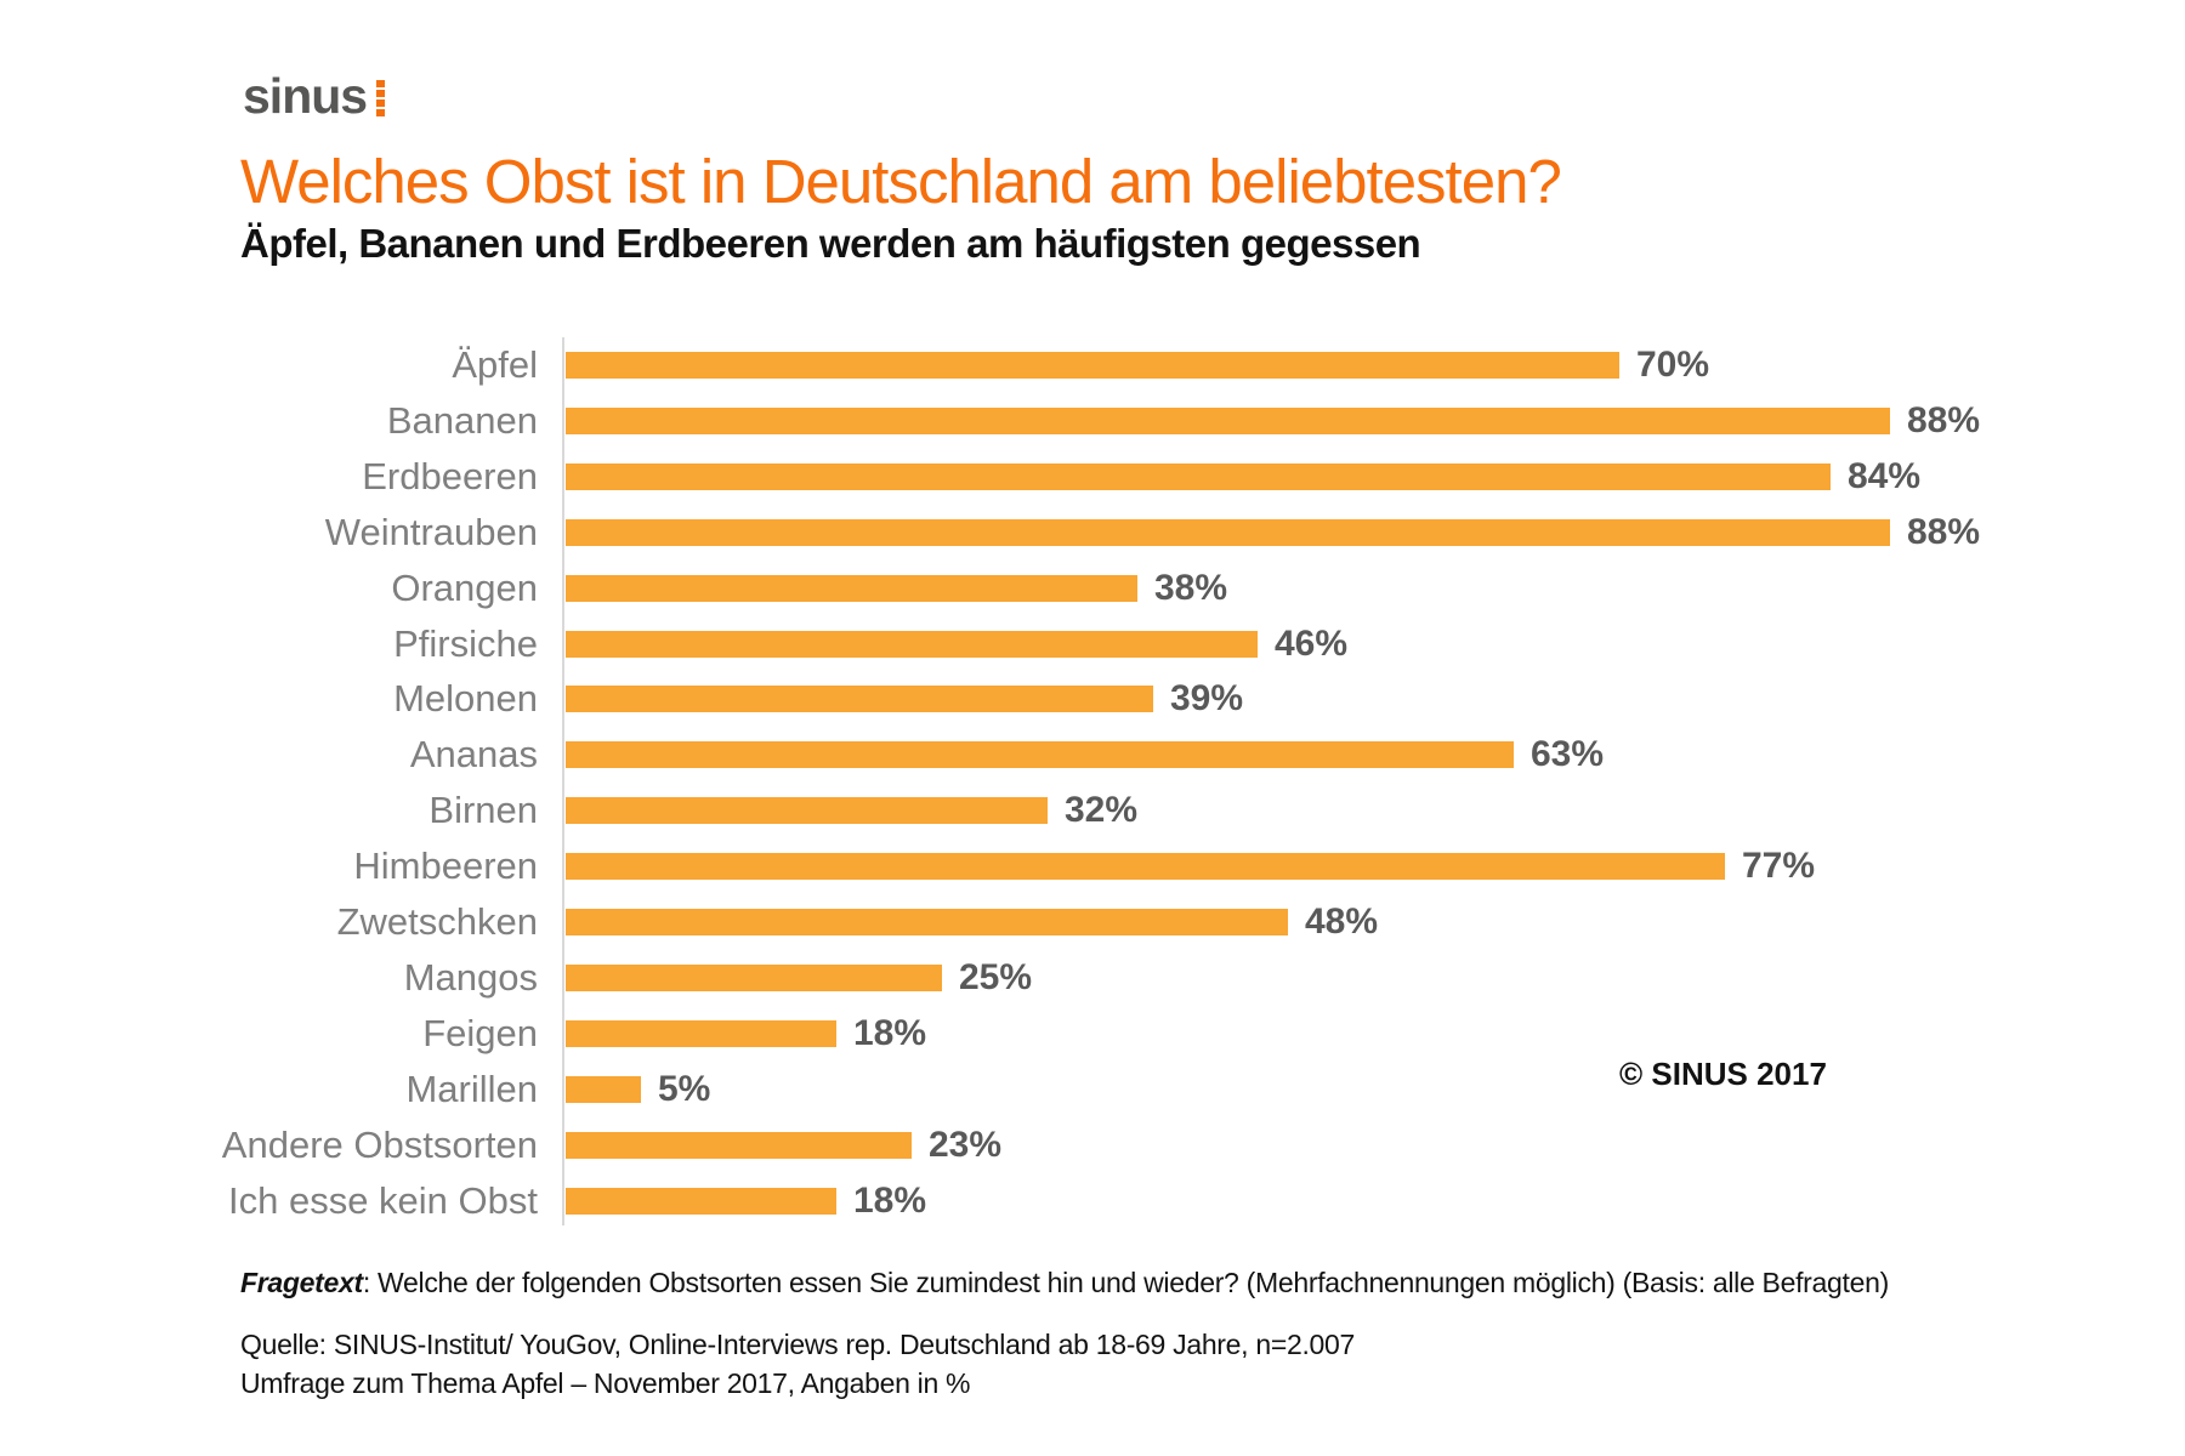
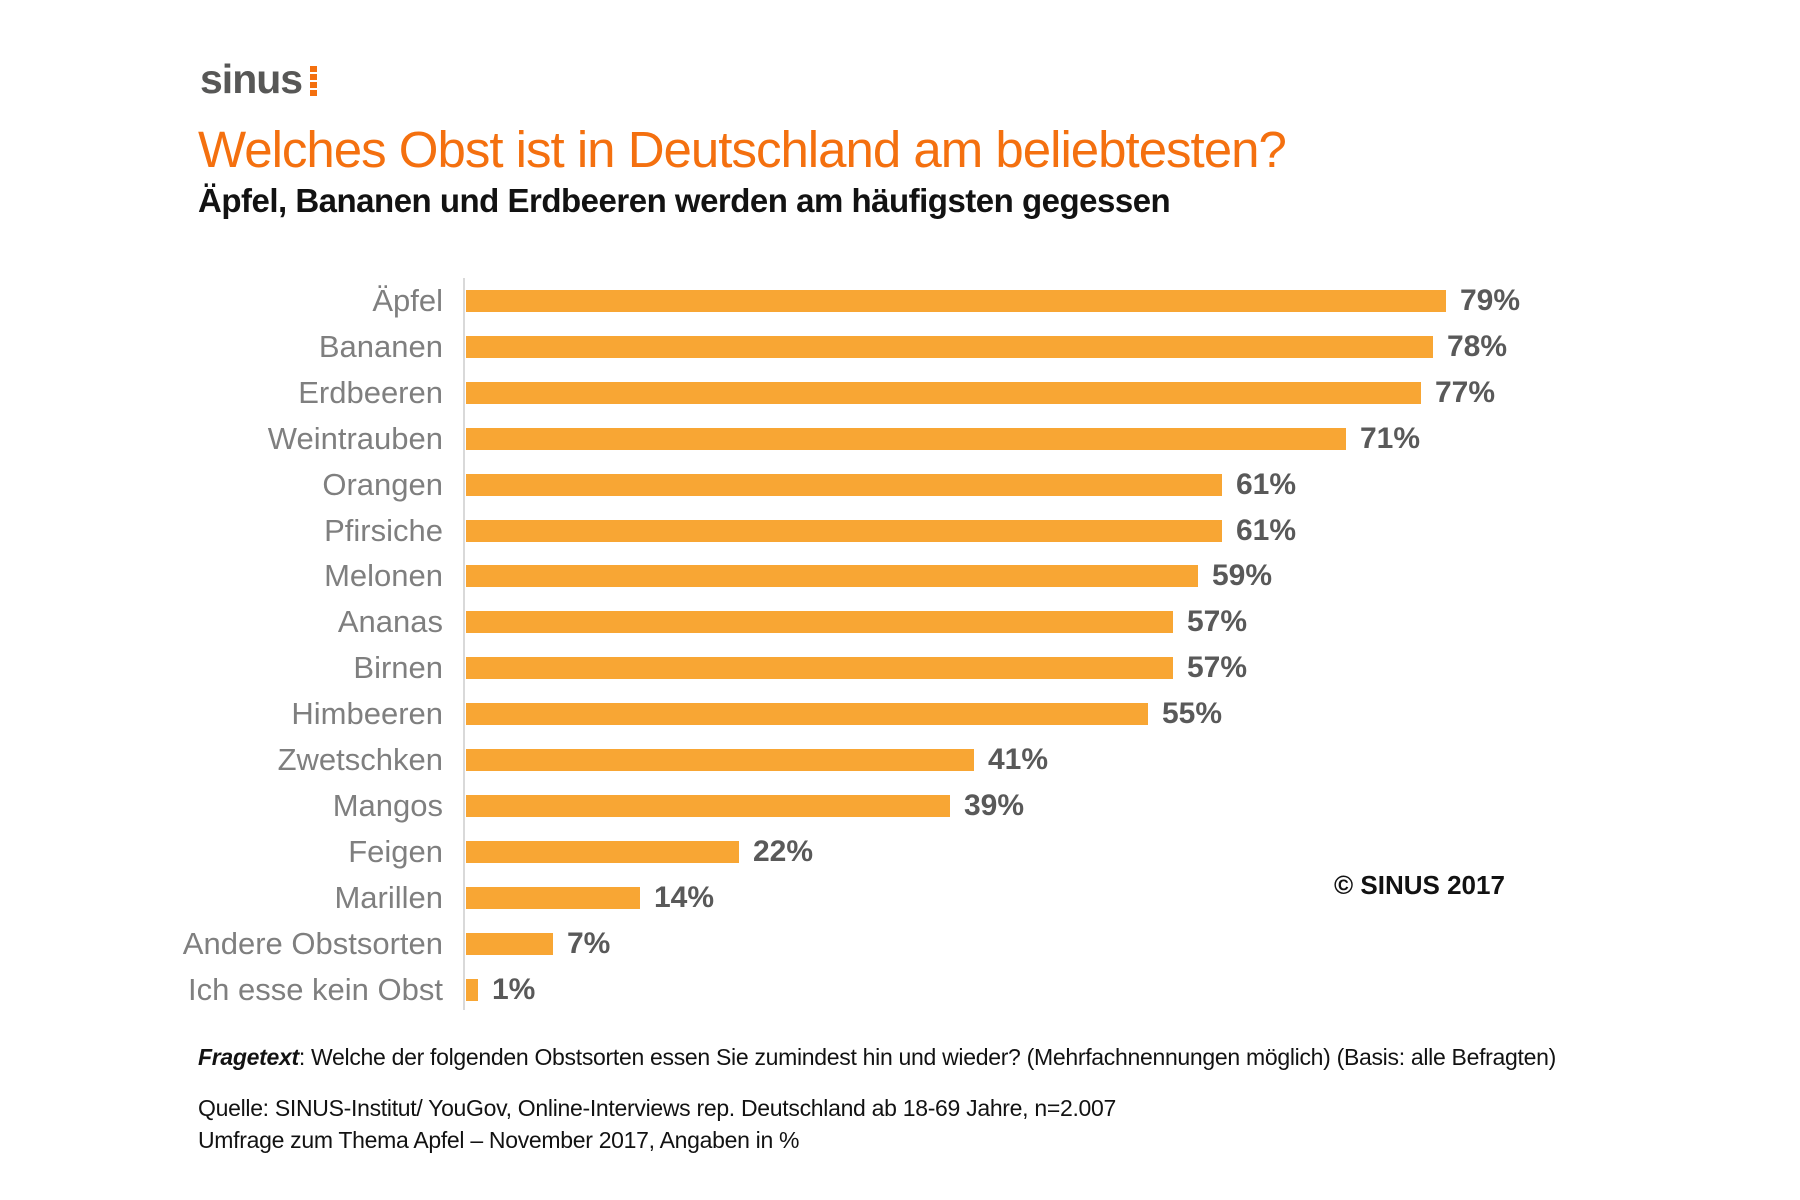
Äpfel: 70% -> 79%
Bananen: 88% -> 78%
Erdbeeren: 84% -> 77%
Weintrauben: 88% -> 71%
Orangen: 38% -> 61%
Pfirsiche: 46% -> 61%
Melonen: 39% -> 59%
Ananas: 63% -> 57%
Birnen: 32% -> 57%
Himbeeren: 77% -> 55%
Zwetschken: 48% -> 41%
Mangos: 25% -> 39%
Feigen: 18% -> 22%
Marillen: 5% -> 14%
Andere Obstsorten: 23% -> 7%
Ich esse kein Obst: 18% -> 1%
